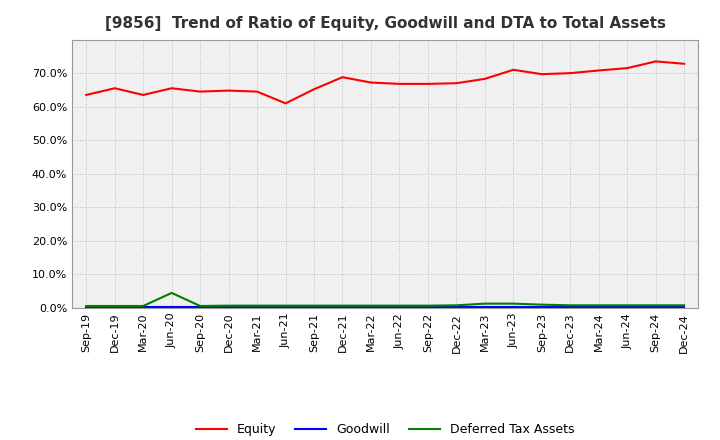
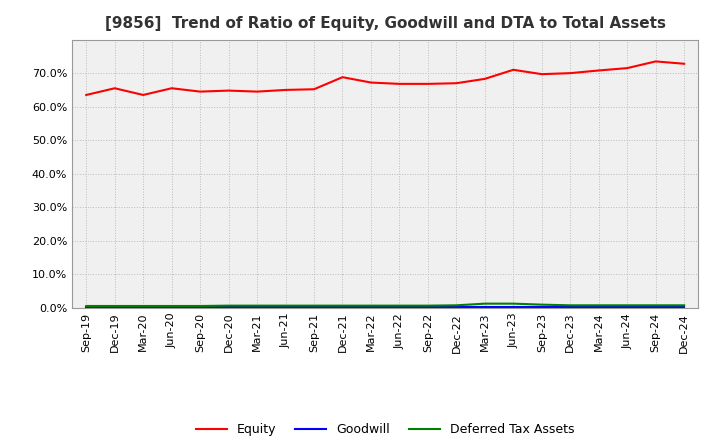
Deferred Tax Assets/Jun-20: 4.5% -> 0.6%
Equity/Jun-21: 61.0% -> 65.0%
